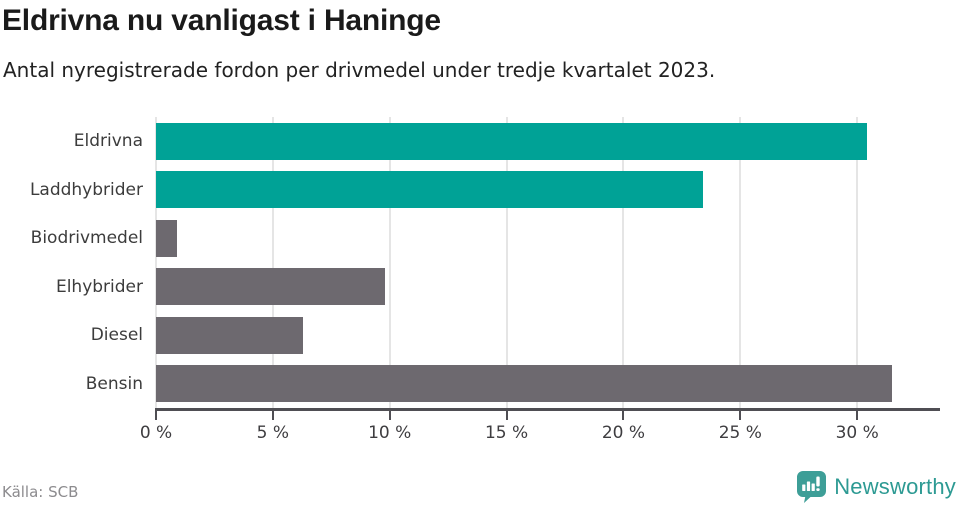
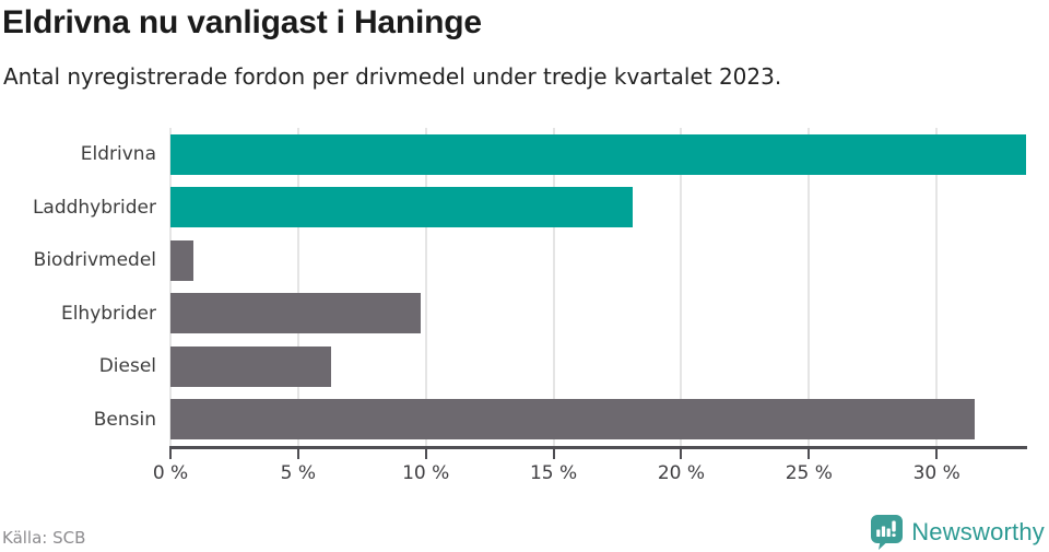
Eldrivna: 30.4% -> 33.5%
Laddhybrider: 23.4% -> 18.1%
